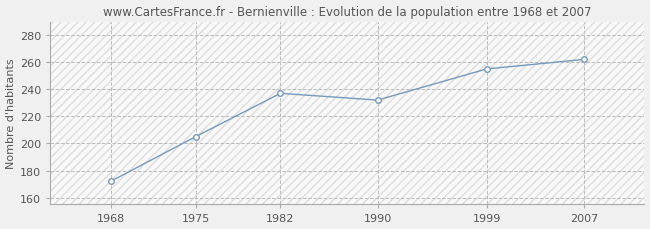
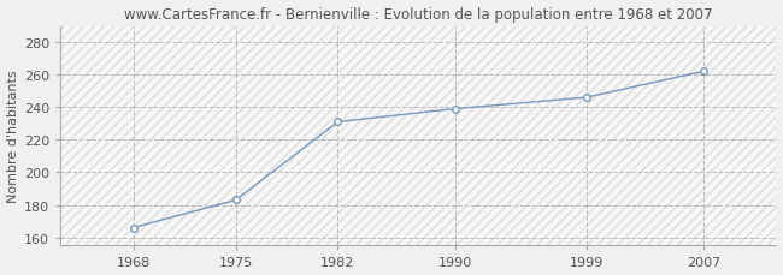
1968: 172 -> 166
1975: 205 -> 183
1982: 237 -> 231
1990: 232 -> 239
1999: 255 -> 246
